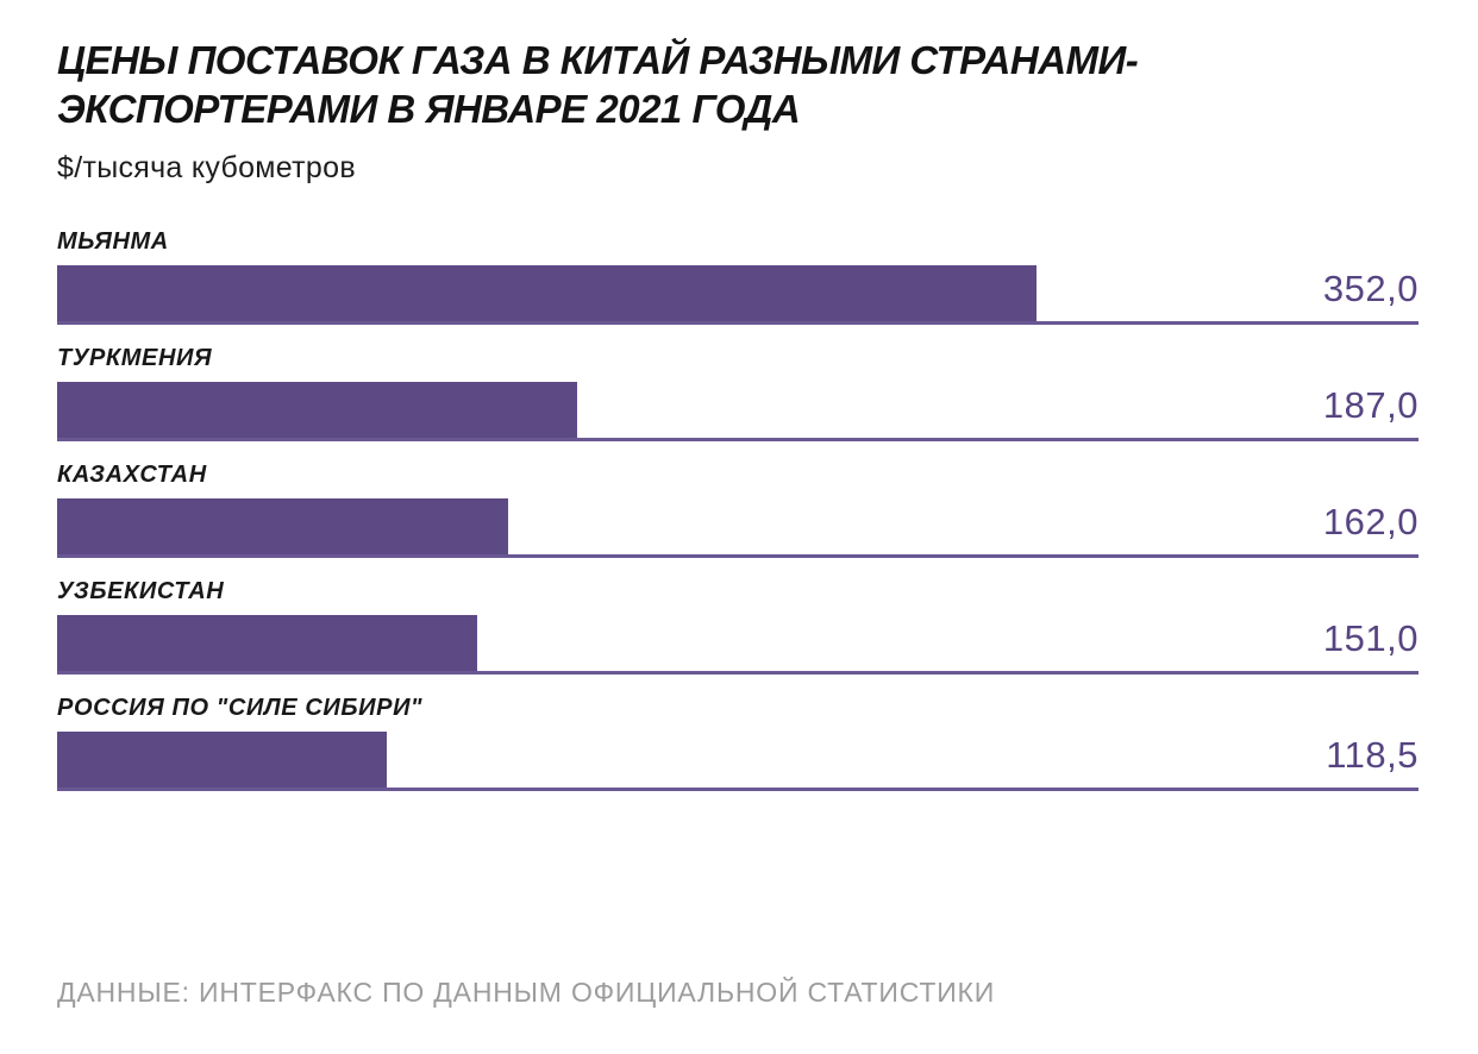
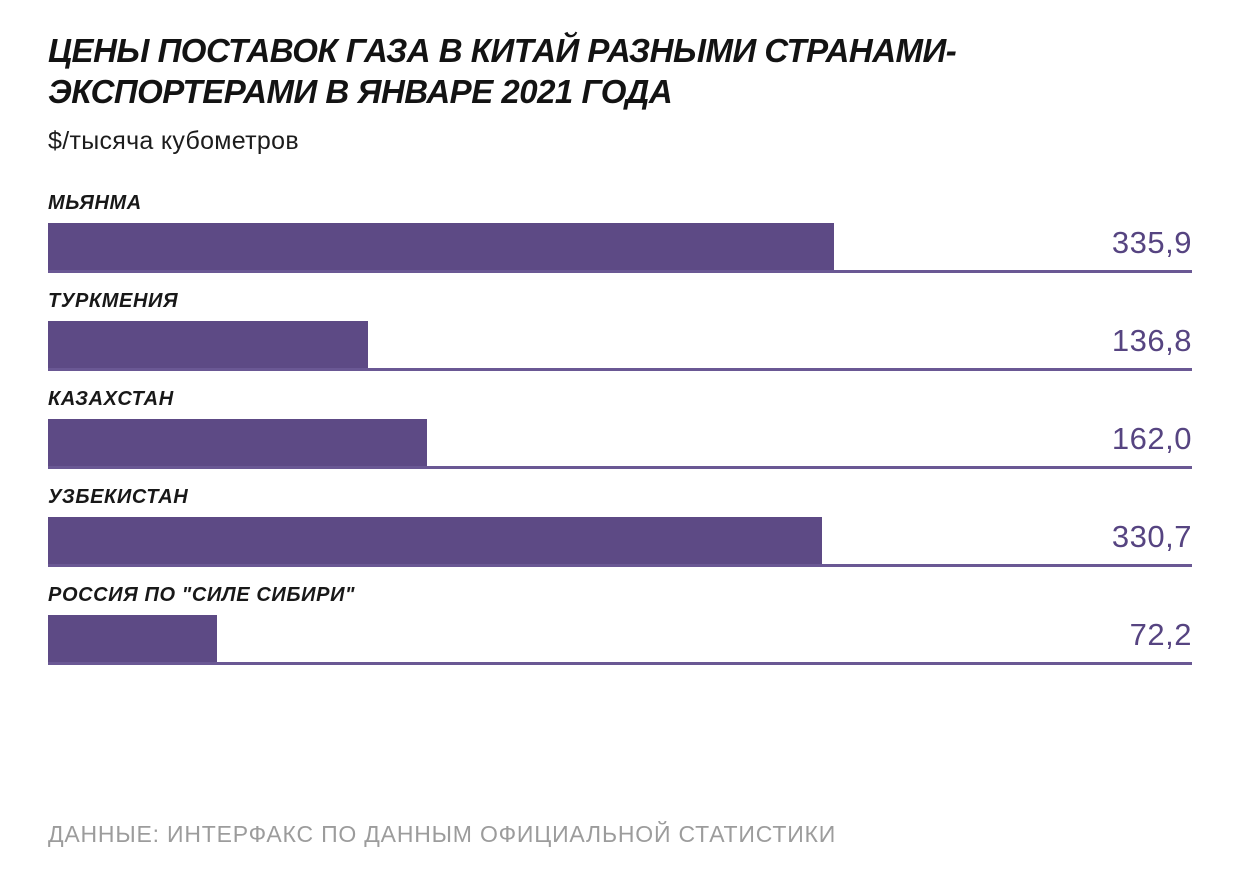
МЬЯНМА: 352,0 -> 335,9
ТУРКМЕНИЯ: 187,0 -> 136,8
УЗБЕКИСТАН: 151,0 -> 330,7
РОССИЯ ПО "СИЛЕ СИБИРИ": 118,5 -> 72,2
